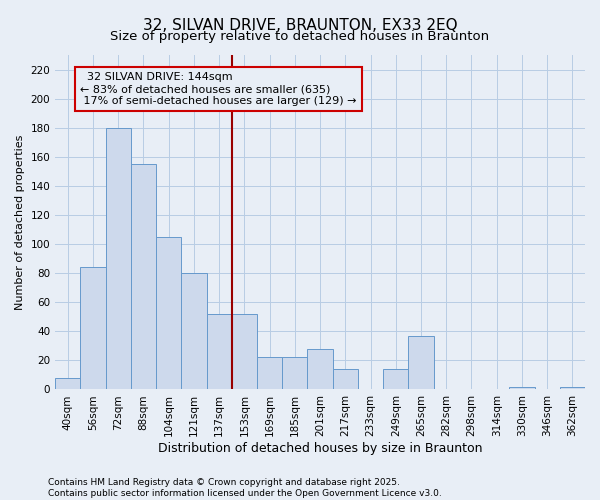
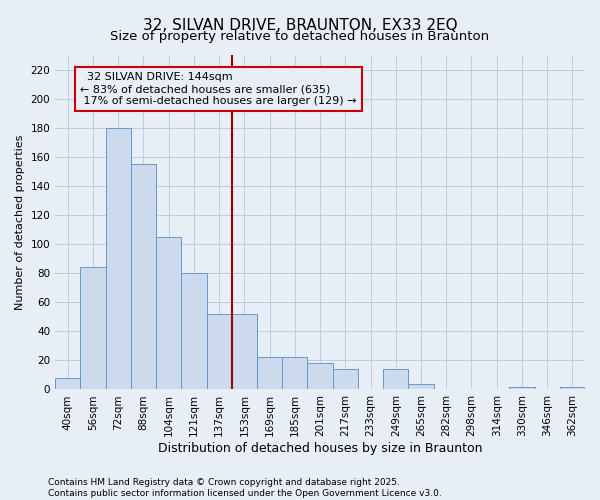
201sqm: 28 -> 18
265sqm: 37 -> 4
